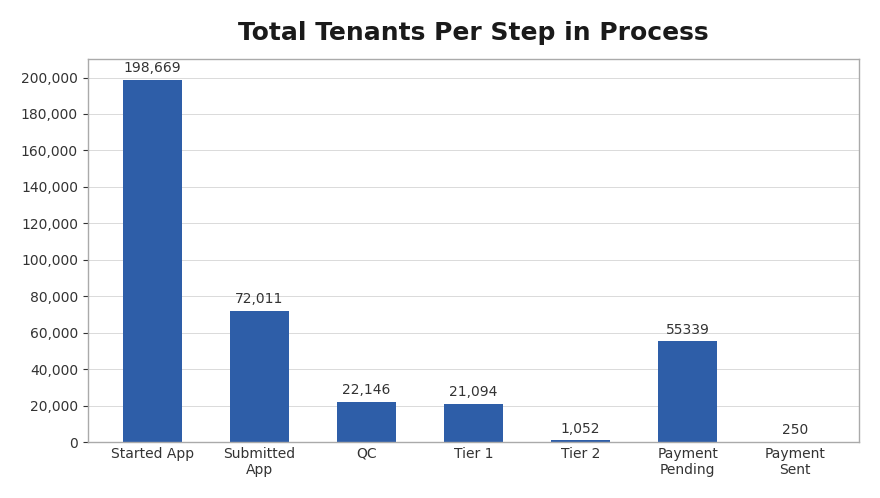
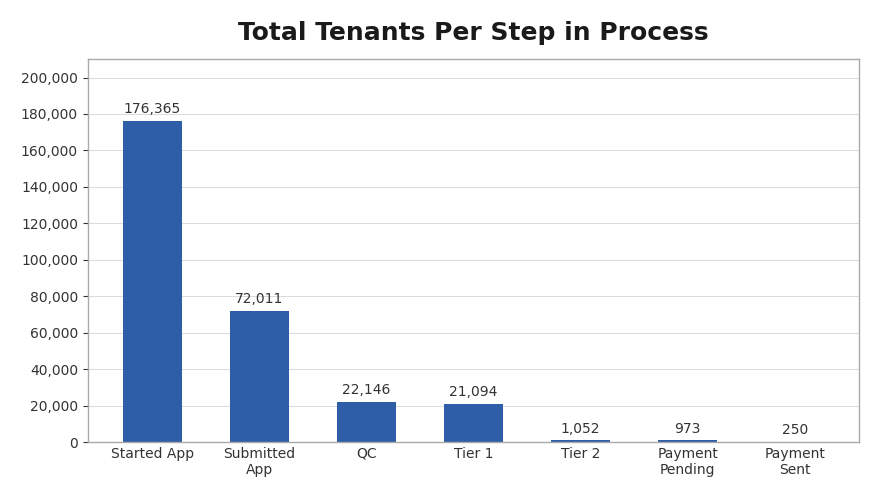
Started App: 198,669 -> 176,365
Payment Pending: 55339 -> 973
